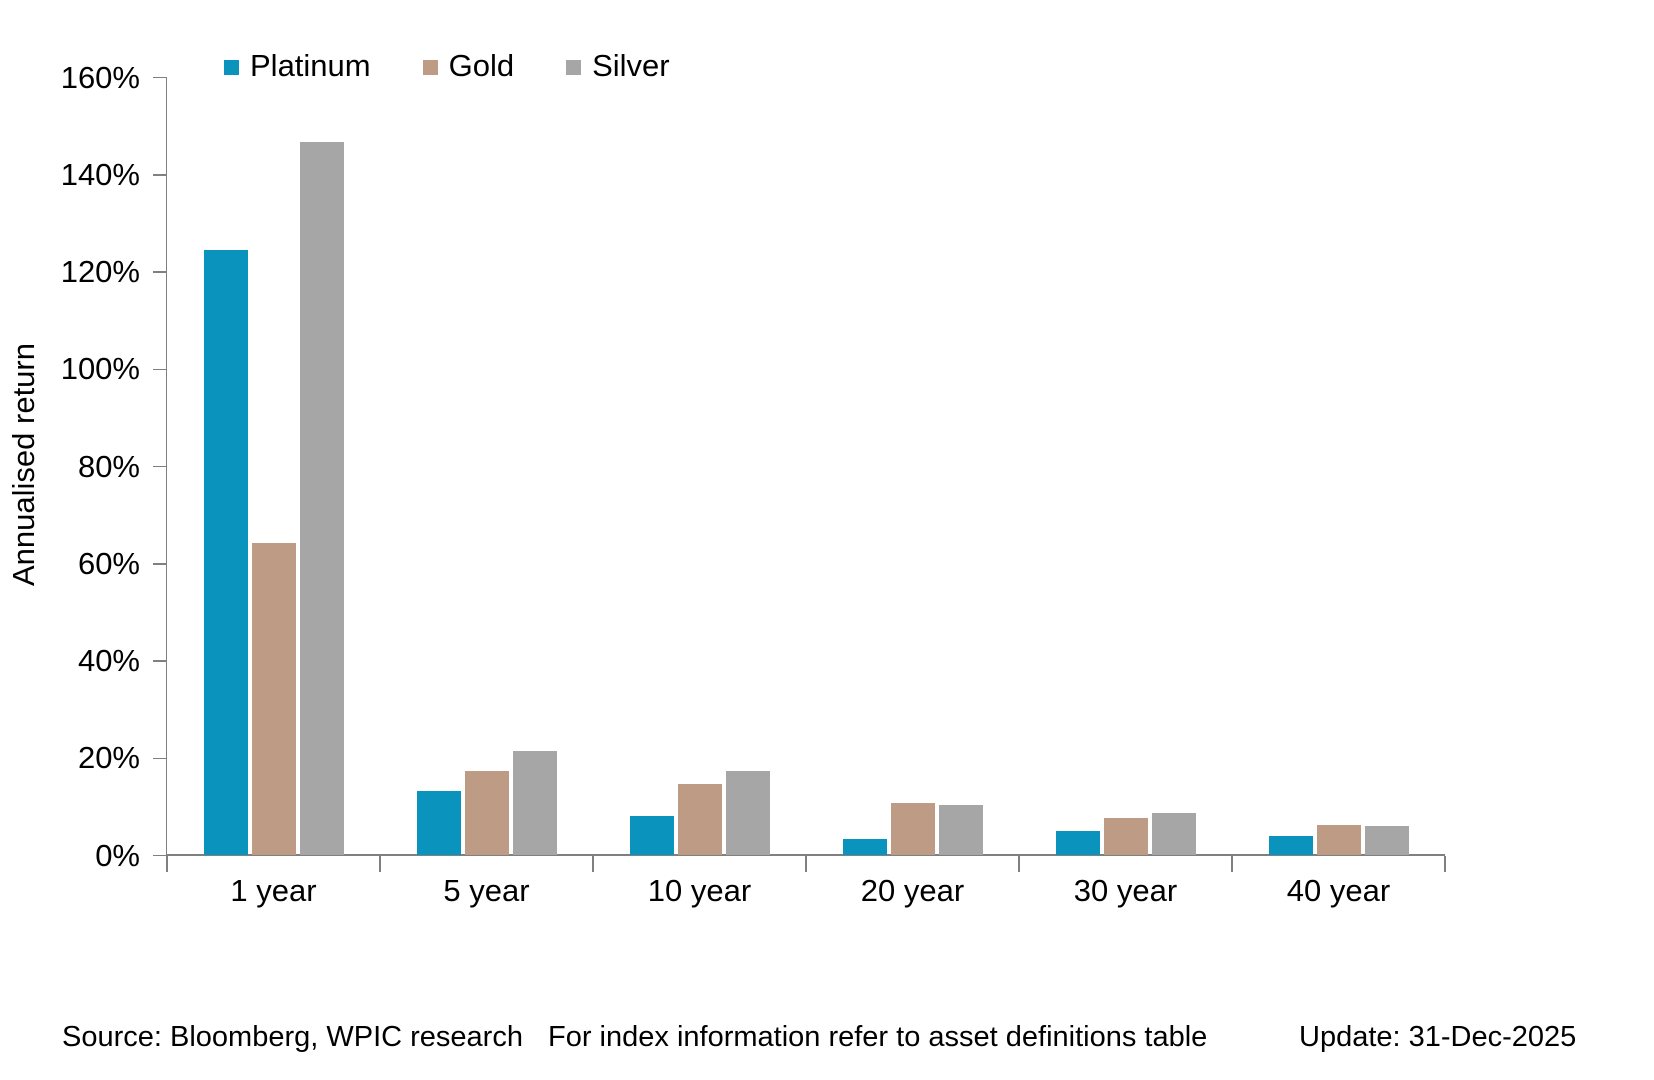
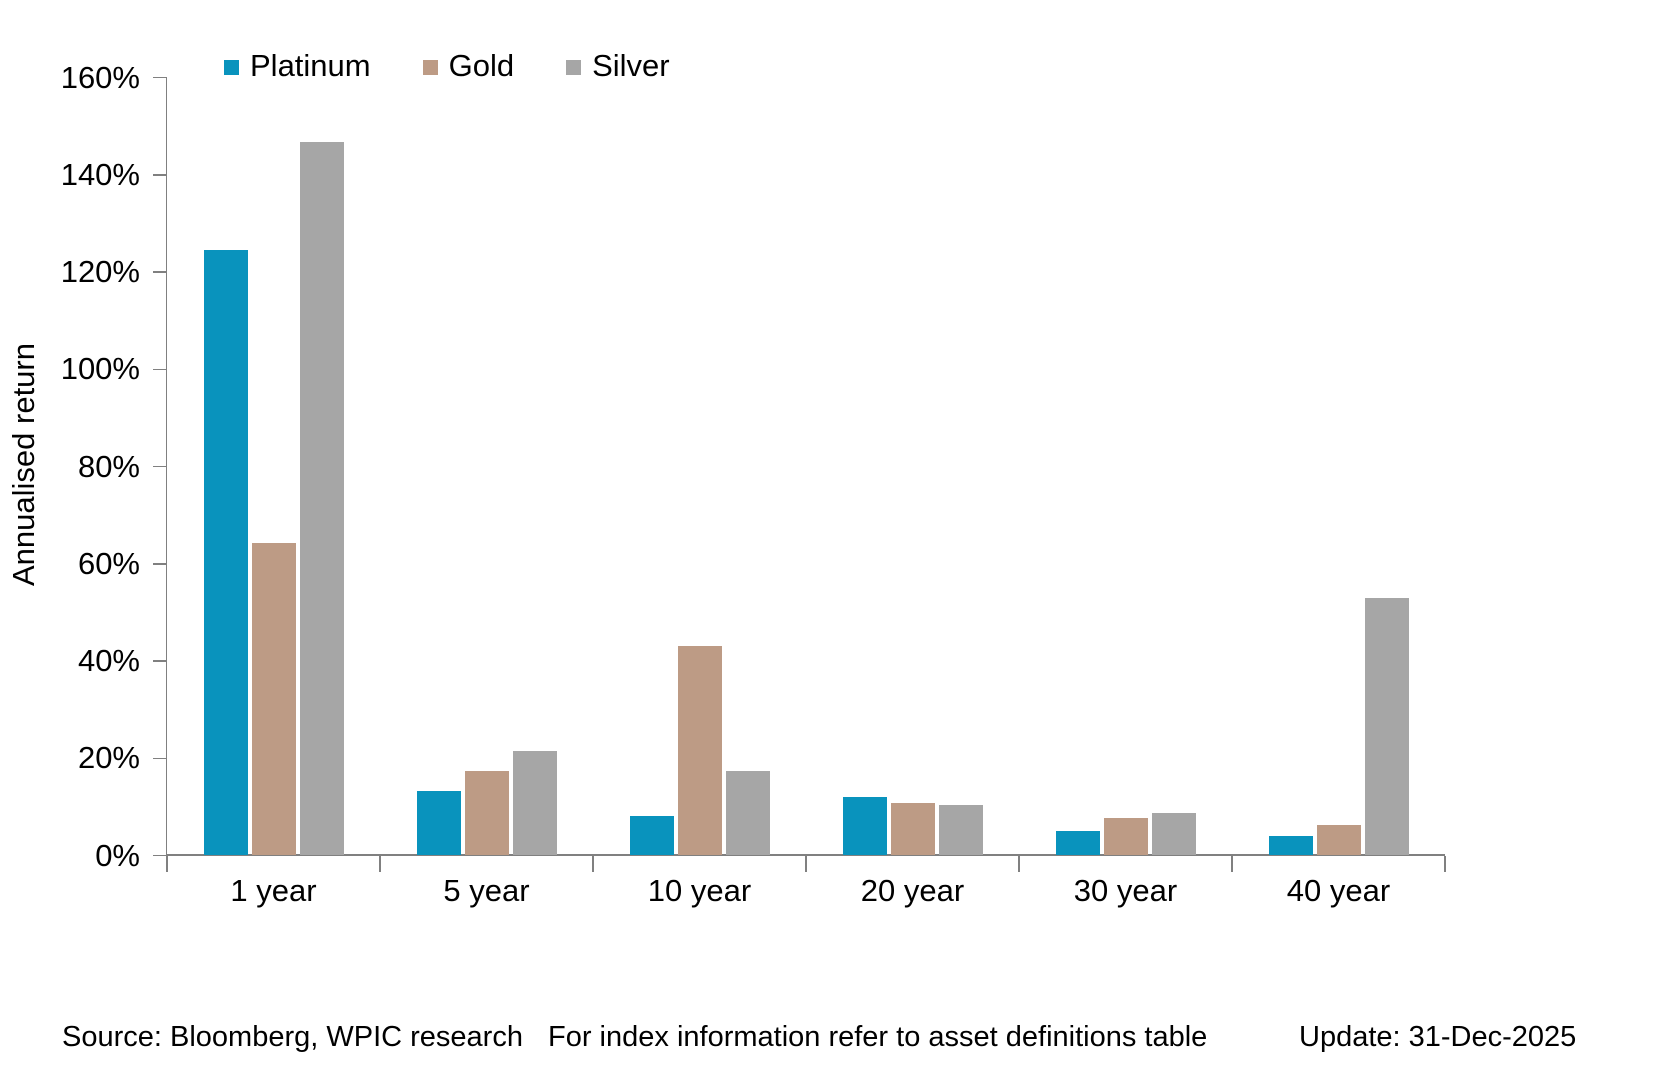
Gold/10 year: 15% -> 43%
Platinum/20 year: 3% -> 12%
Silver/40 year: 6% -> 53%
